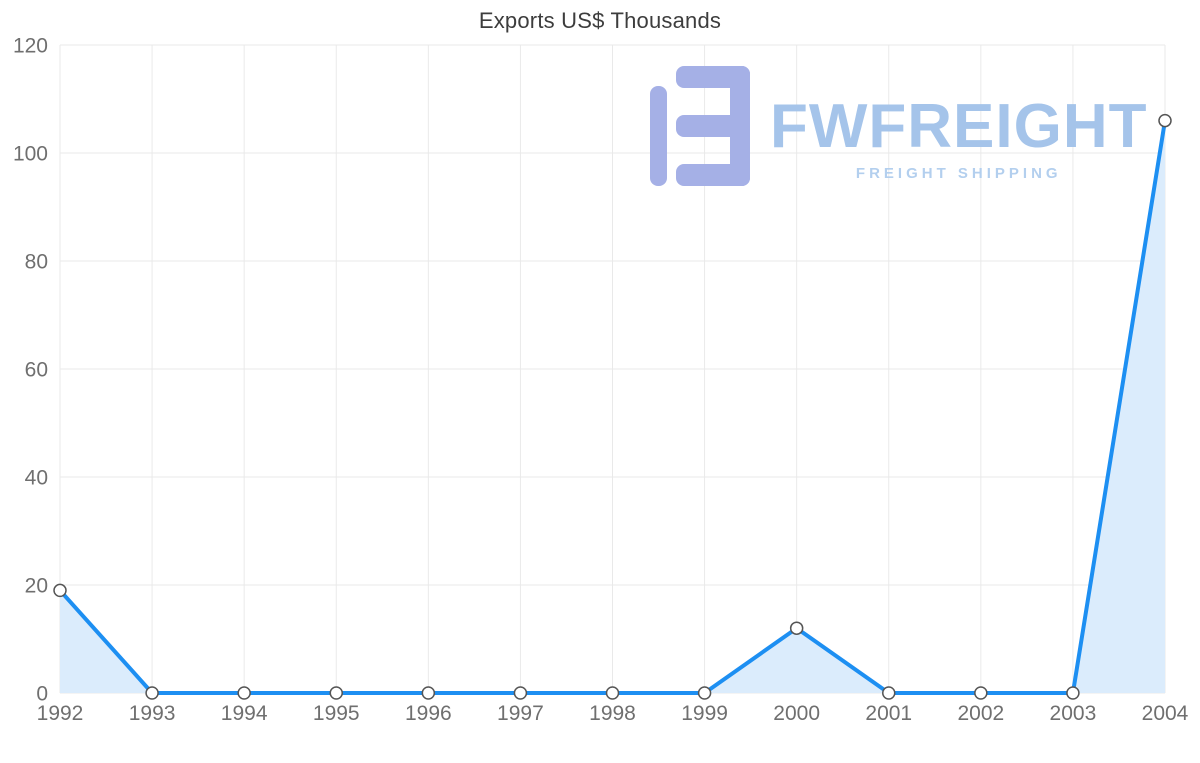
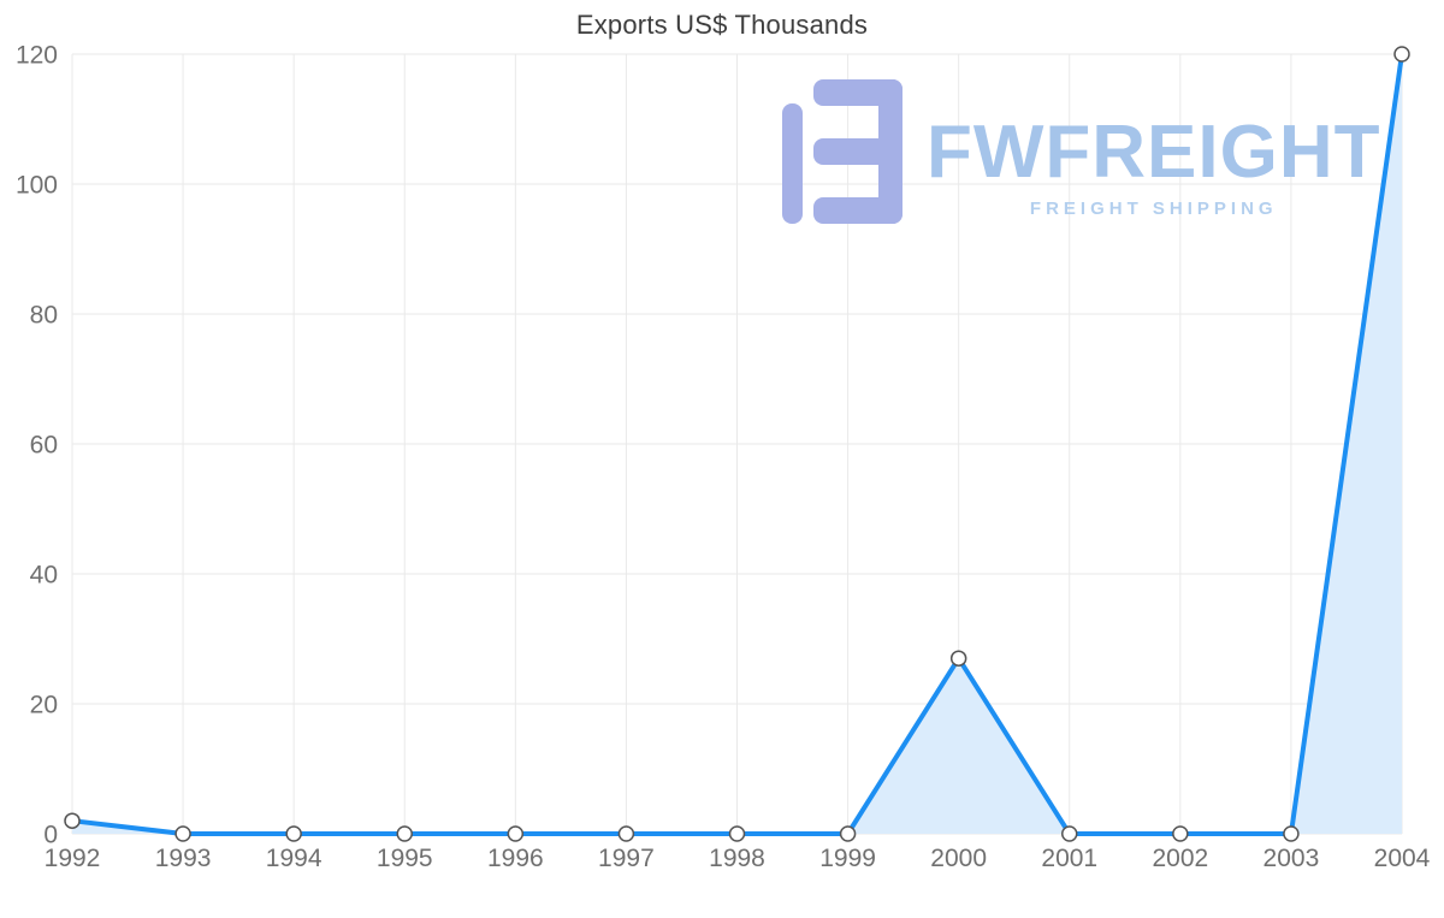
1992: 19 -> 2
2000: 12 -> 27
2004: 106 -> 120
